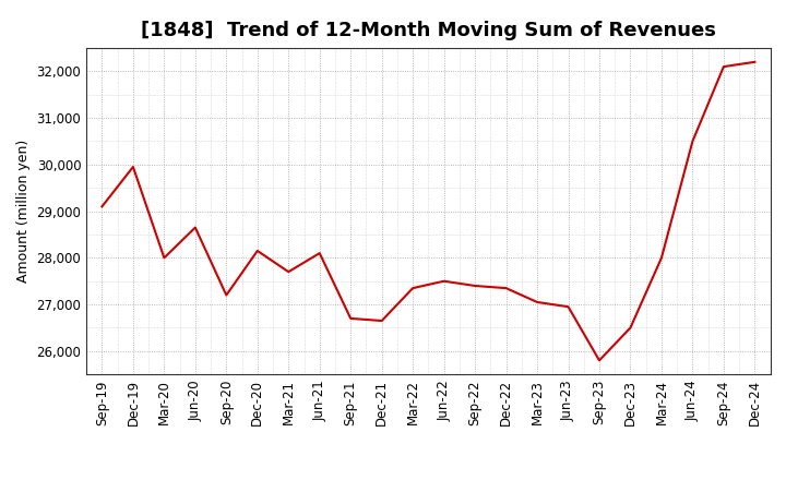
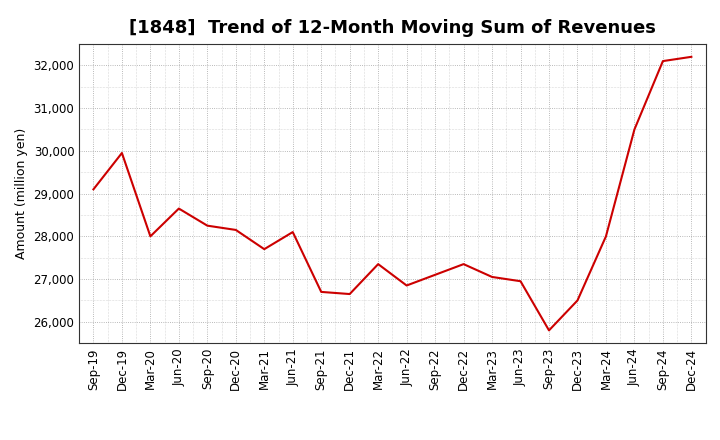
Sep-20: 27,200 -> 28,250
Jun-22: 27,500 -> 26,850
Sep-22: 27,400 -> 27,100
